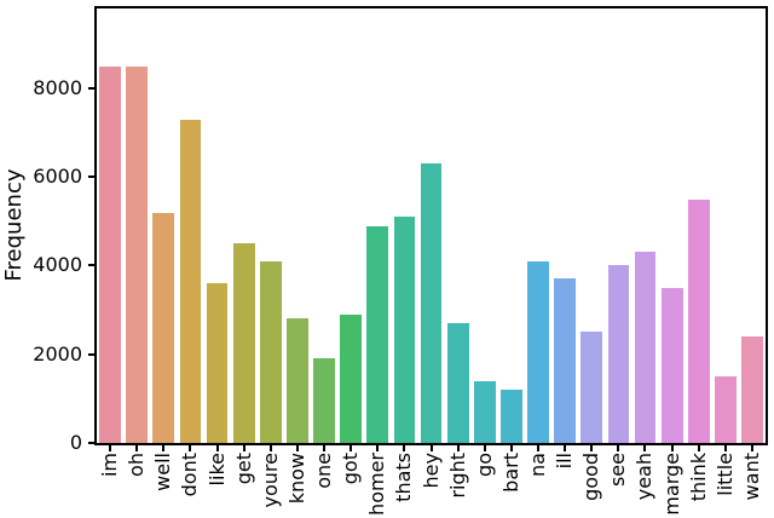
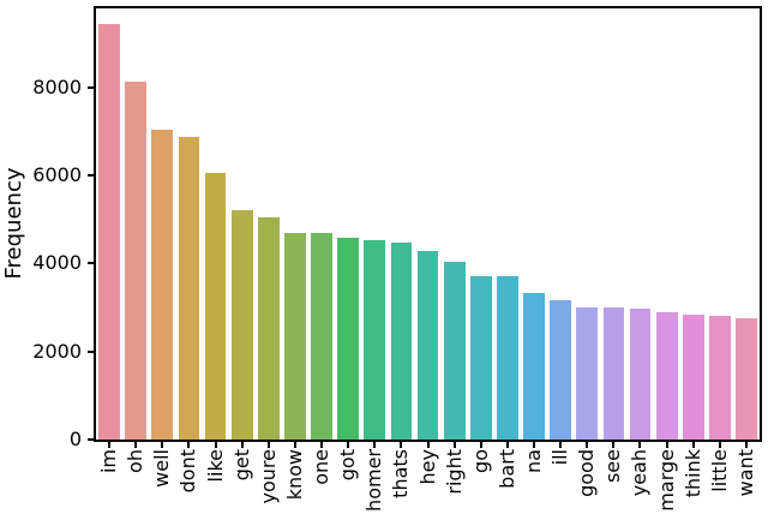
im: 8500 -> 9400
oh: 8500 -> 8100
well: 5200 -> 7000
dont: 7300 -> 6900
like: 3600 -> 6100
get: 4500 -> 5200
youre: 4100 -> 5000
know: 2800 -> 4700
one: 1900 -> 4700
got: 2900 -> 4600
homer: 4900 -> 4500
thats: 5100 -> 4500
hey: 6300 -> 4300
right: 2700 -> 4000
go: 1400 -> 3700
bart: 1200 -> 3700
na: 4100 -> 3300
ill: 3700 -> 3200
good: 2500 -> 3000
see: 4000 -> 3000
yeah: 4300 -> 3000
marge: 3500 -> 2900
think: 5500 -> 2800
little: 1500 -> 2800
want: 2400 -> 2800
